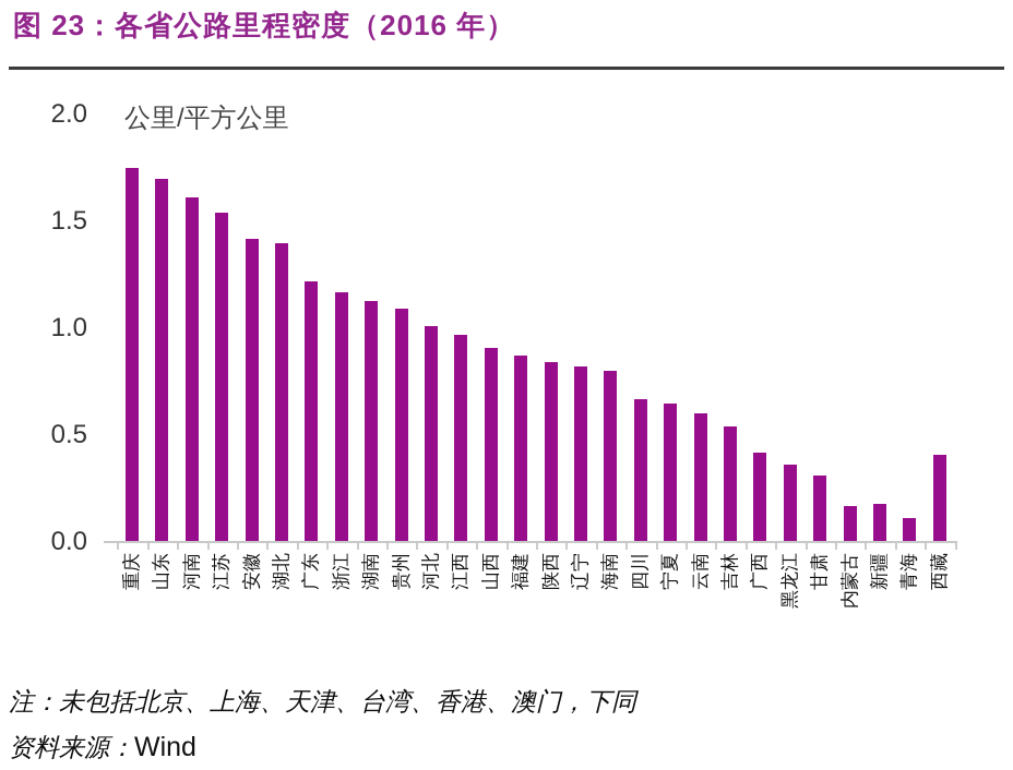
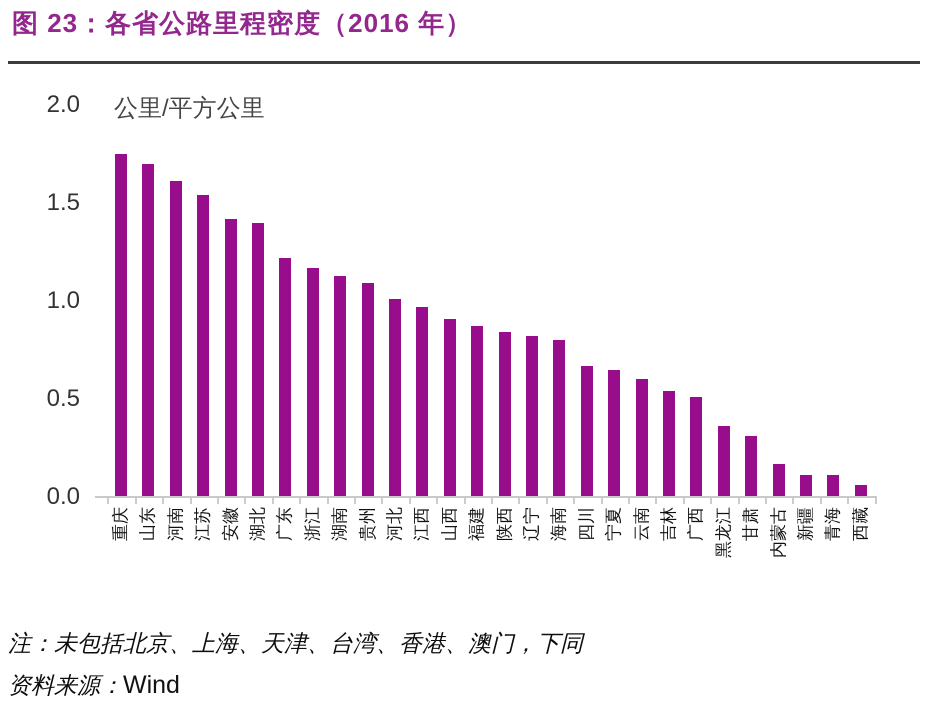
广西: 0.42 -> 0.51
新疆: 0.18 -> 0.11
西藏: 0.41 -> 0.06
